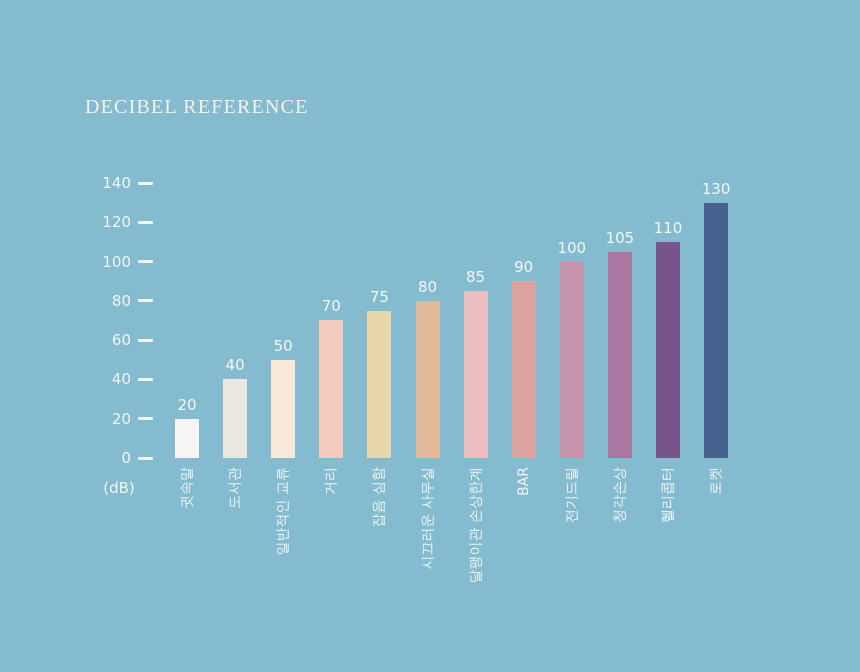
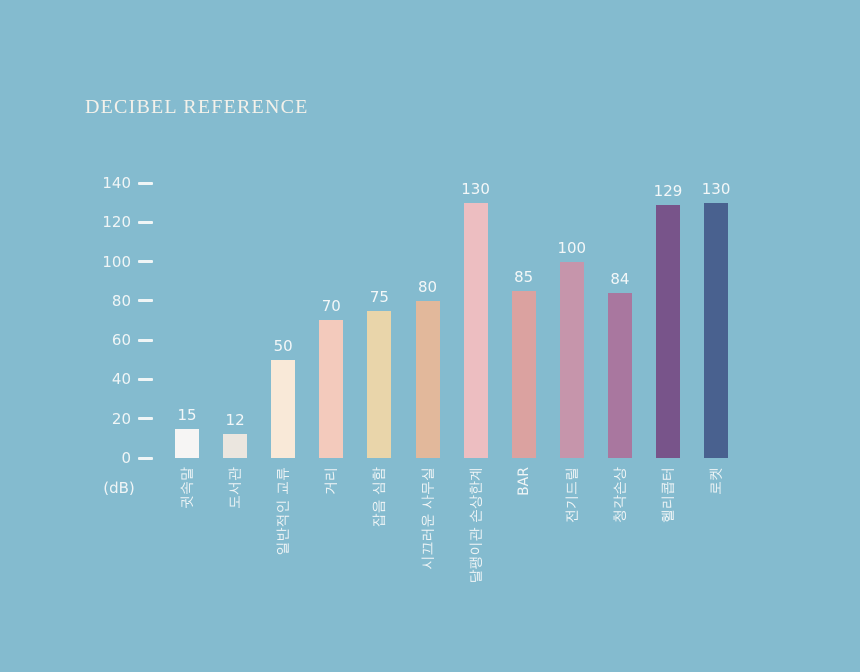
귓속말: 20 -> 15
도서관: 40 -> 12
달팽이관 손상한계: 85 -> 130
BAR: 90 -> 85
청각손상: 105 -> 84
헬리콥터: 110 -> 129
